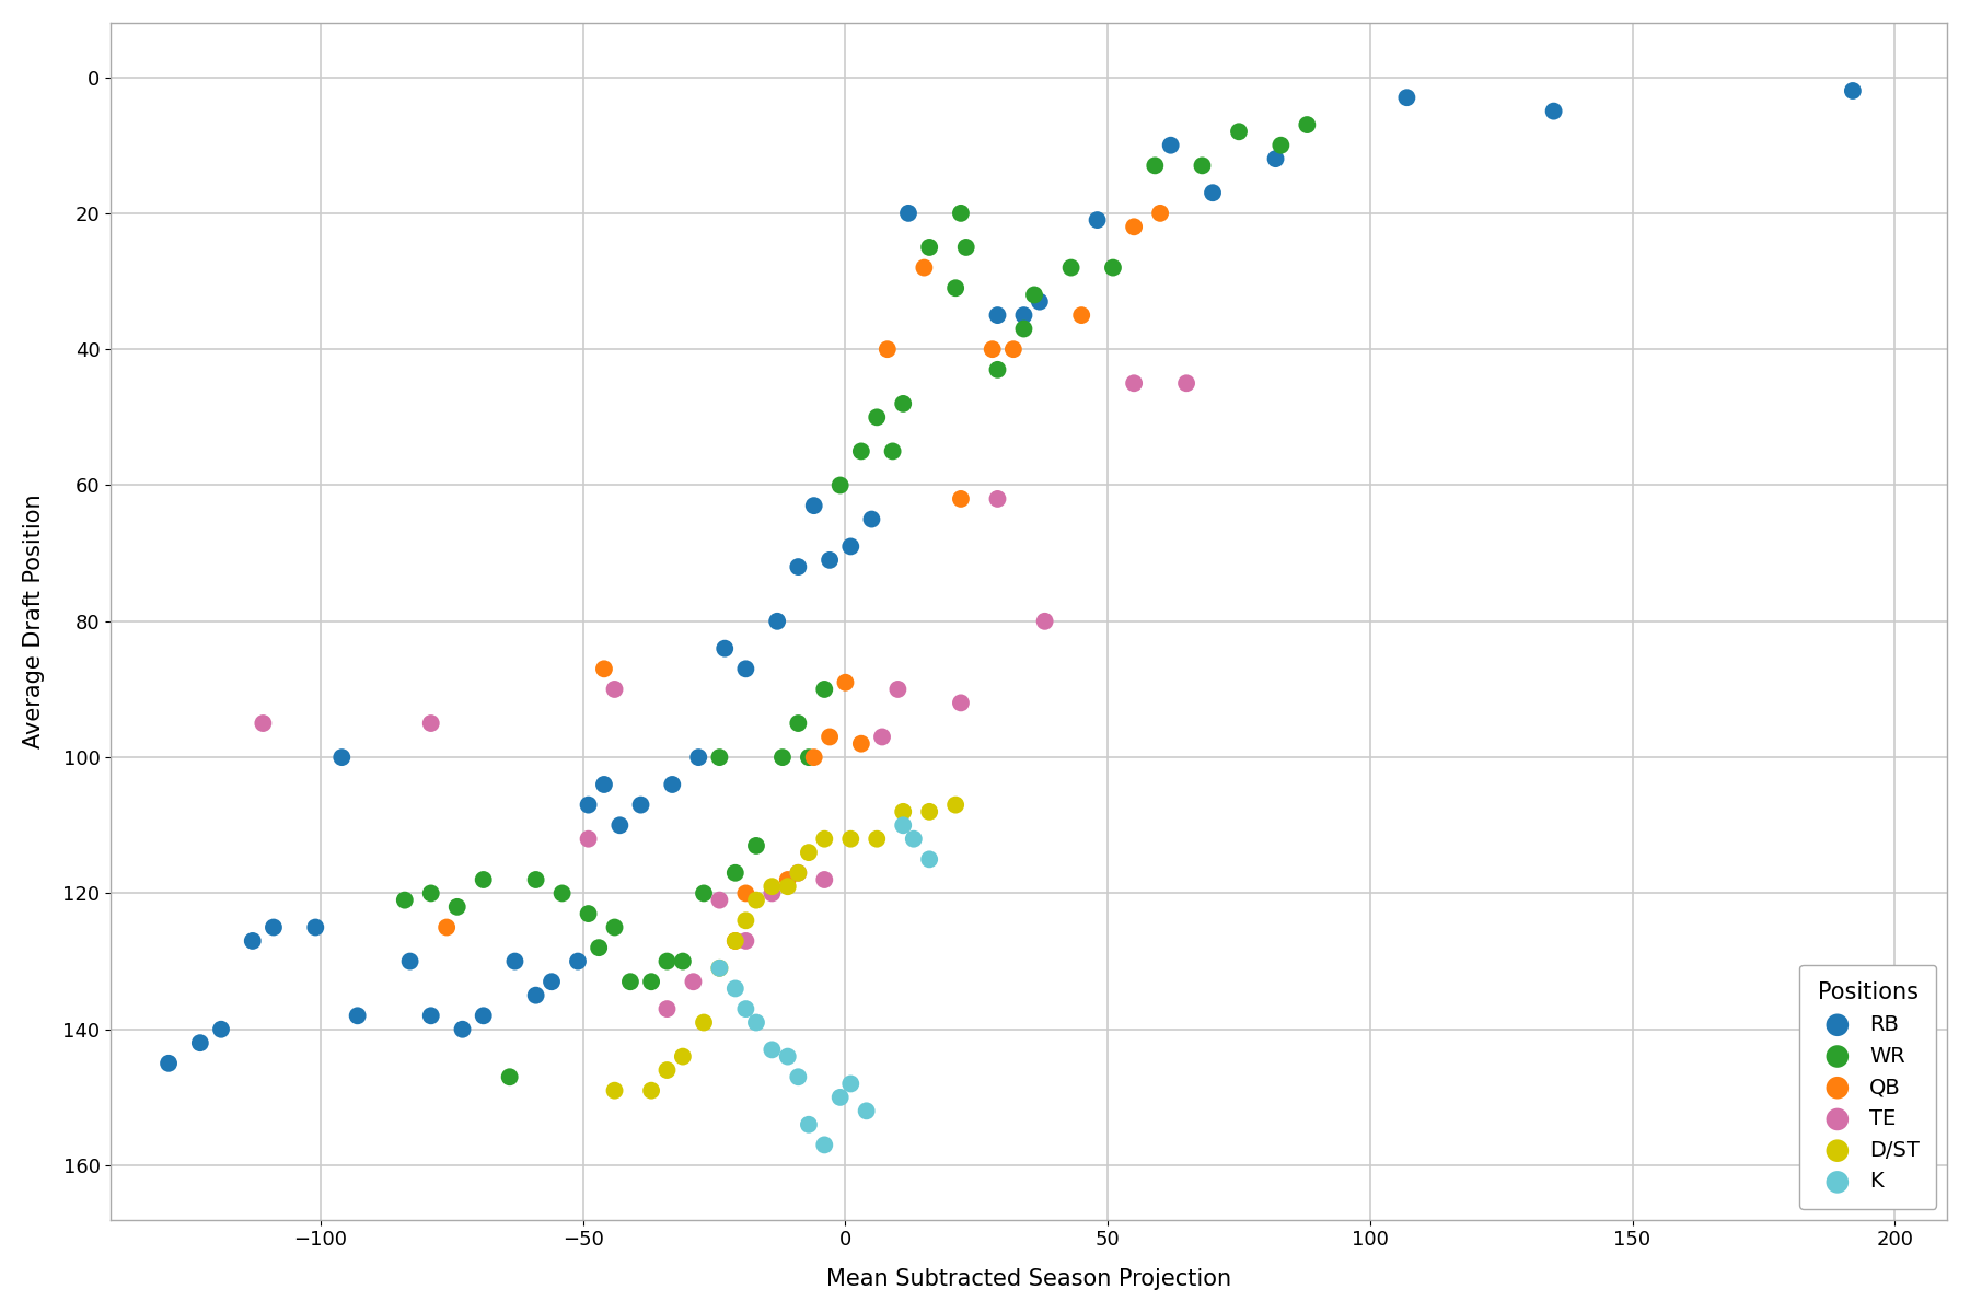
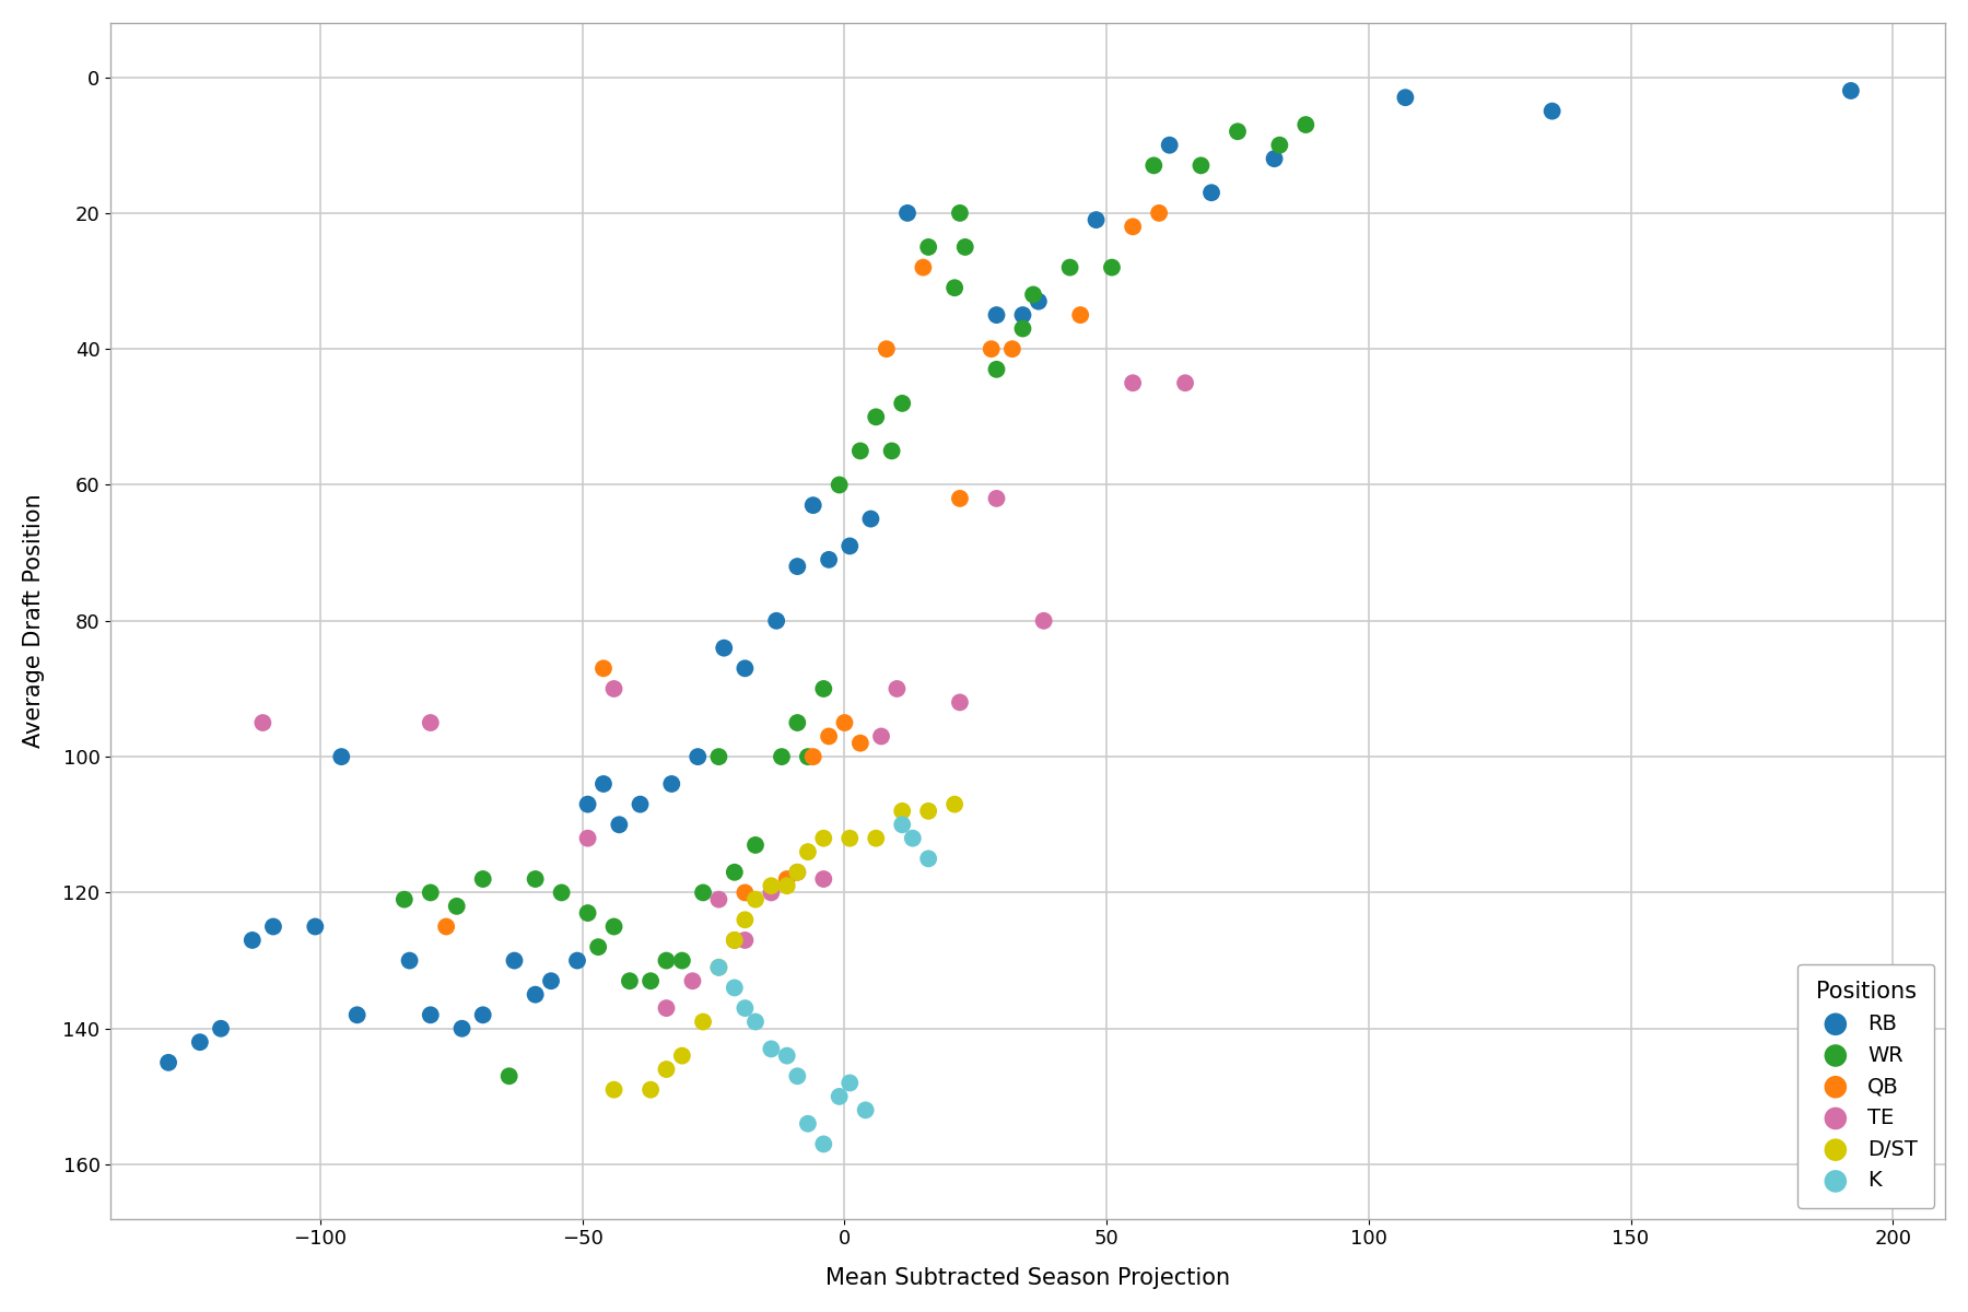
QB/0: 89 -> 95
